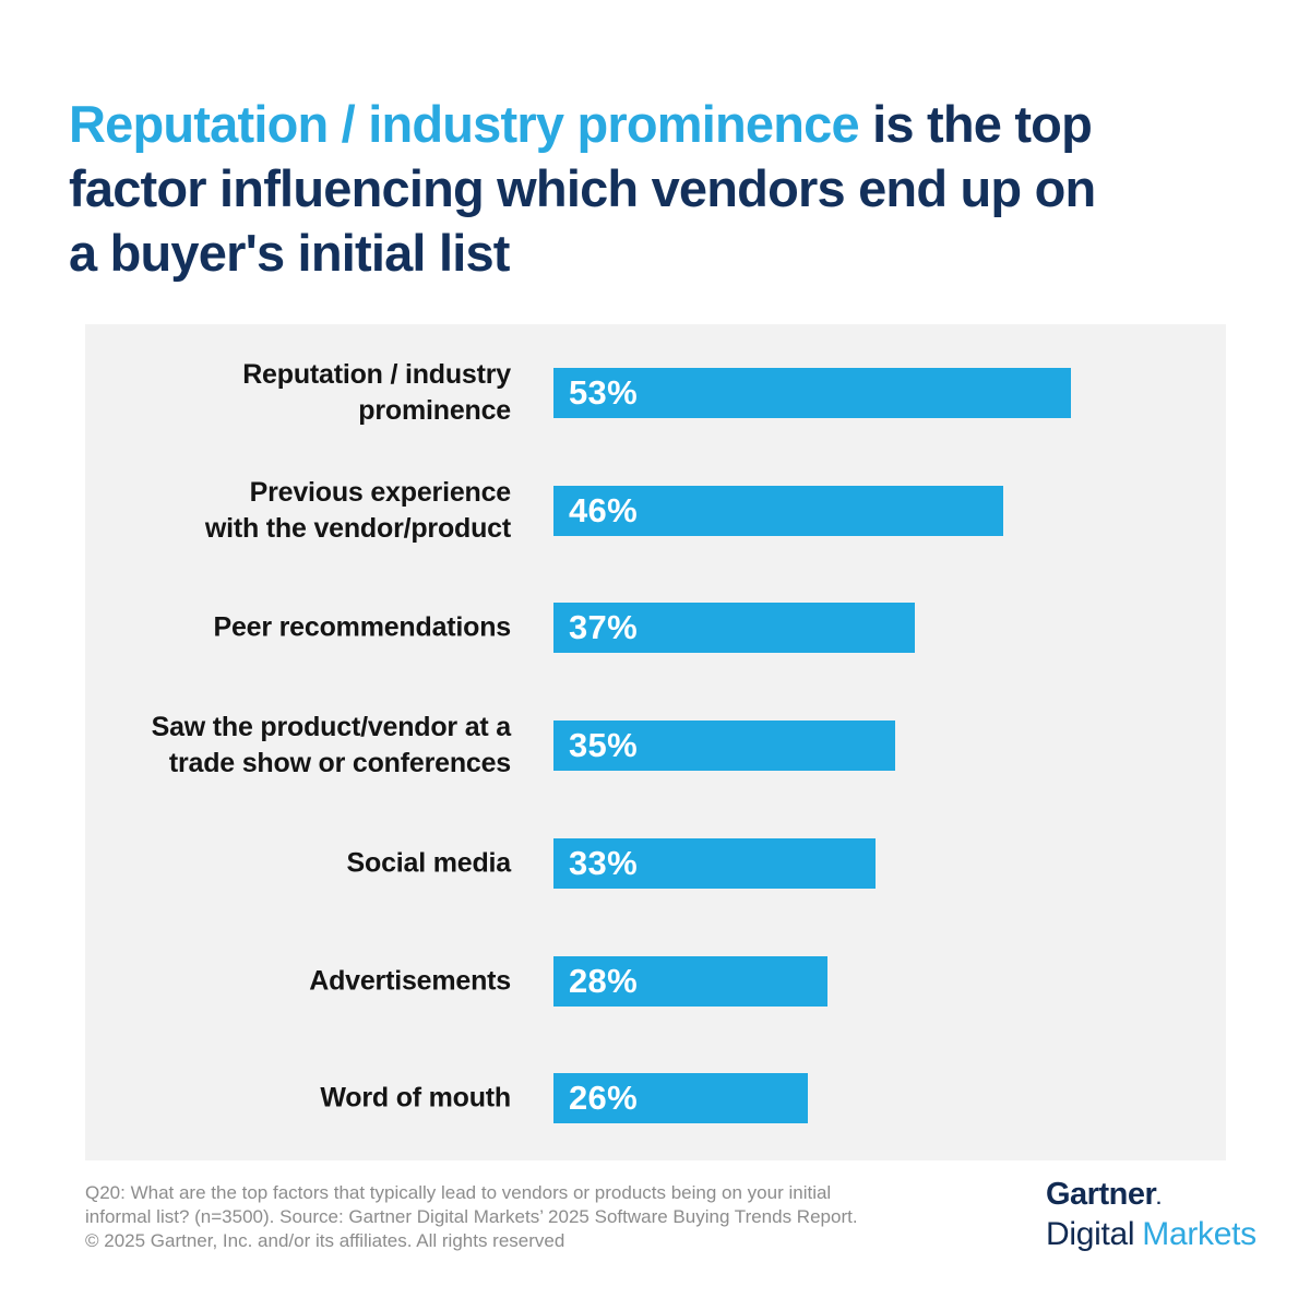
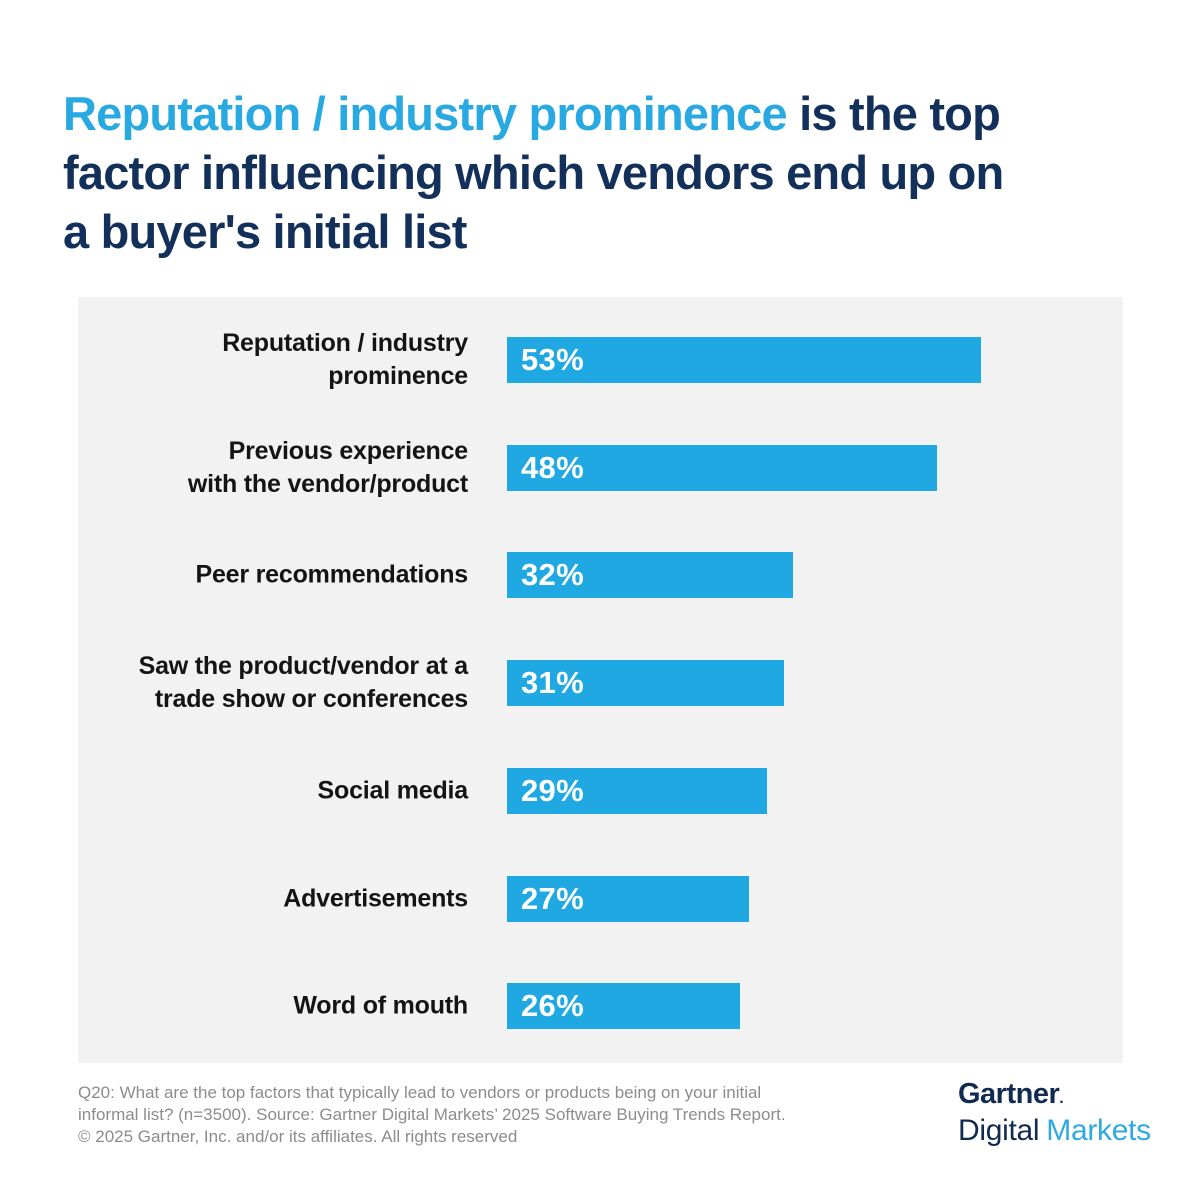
Previous experience with the vendor/product: 46% -> 48%
Peer recommendations: 37% -> 32%
Saw the product/vendor at a trade show or conferences: 35% -> 31%
Social media: 33% -> 29%
Advertisements: 28% -> 27%
